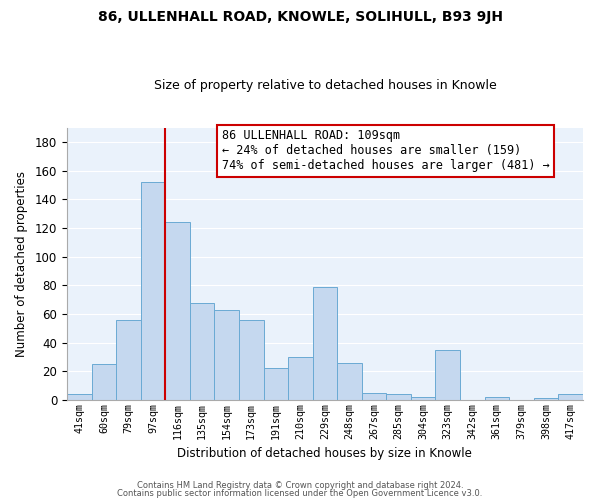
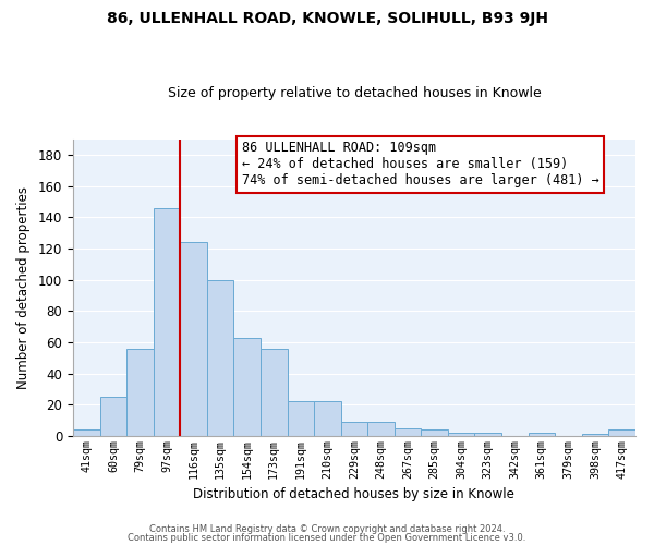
97sqm: 152 -> 146
135sqm: 68 -> 100
210sqm: 30 -> 22
229sqm: 79 -> 9
248sqm: 26 -> 9
323sqm: 35 -> 2
